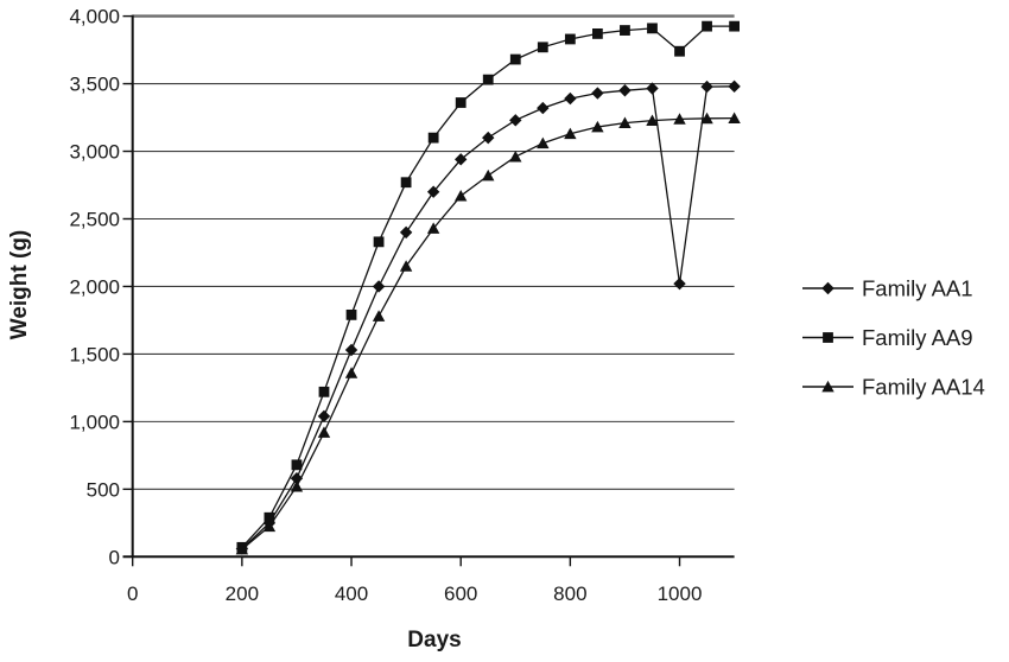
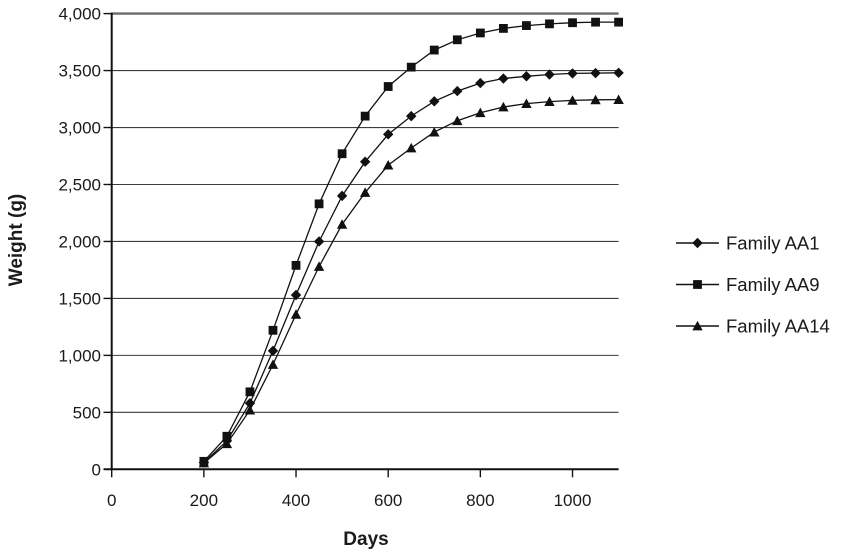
Family AA1/1000: 2020 -> 3480
Family AA9/1000: 3740 -> 3920
